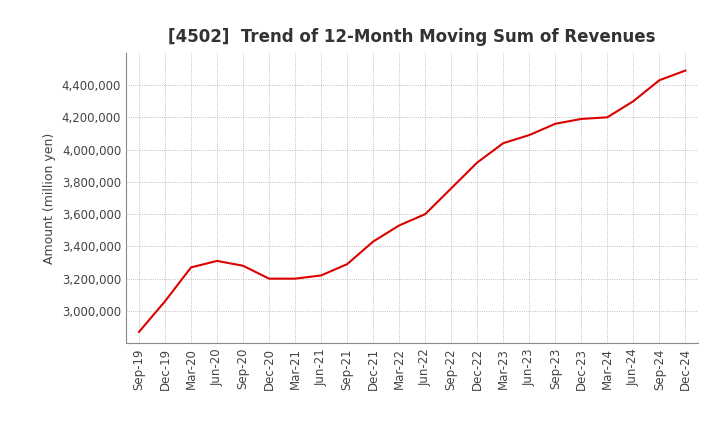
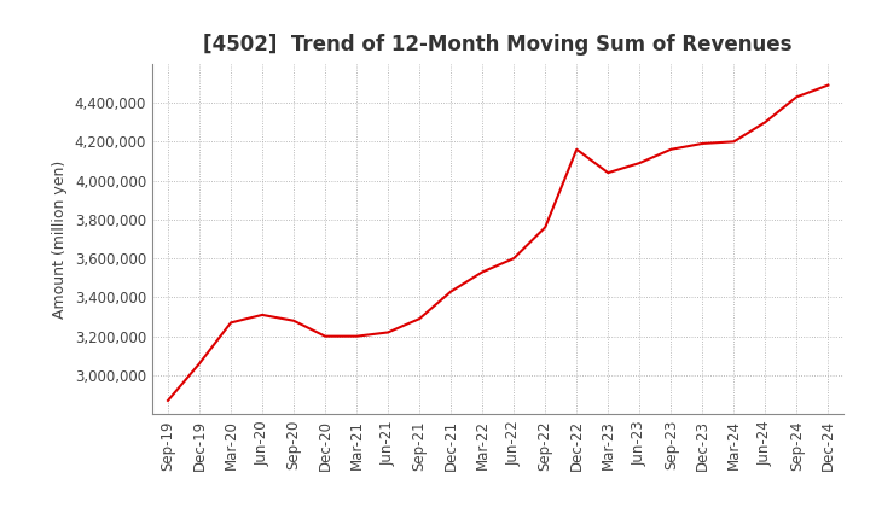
Dec-22: 3,920,000 -> 4,160,000
